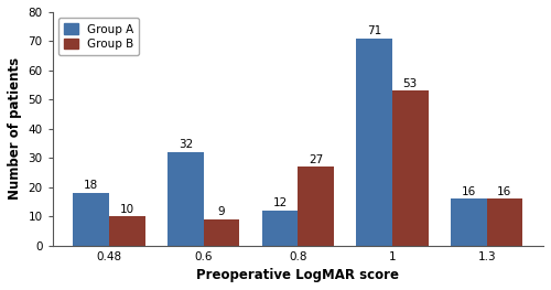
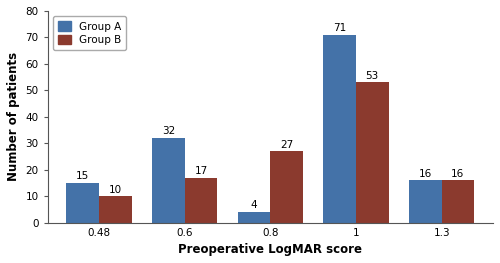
Group A/0.48: 18 -> 15
Group B/0.6: 9 -> 17
Group A/0.8: 12 -> 4
